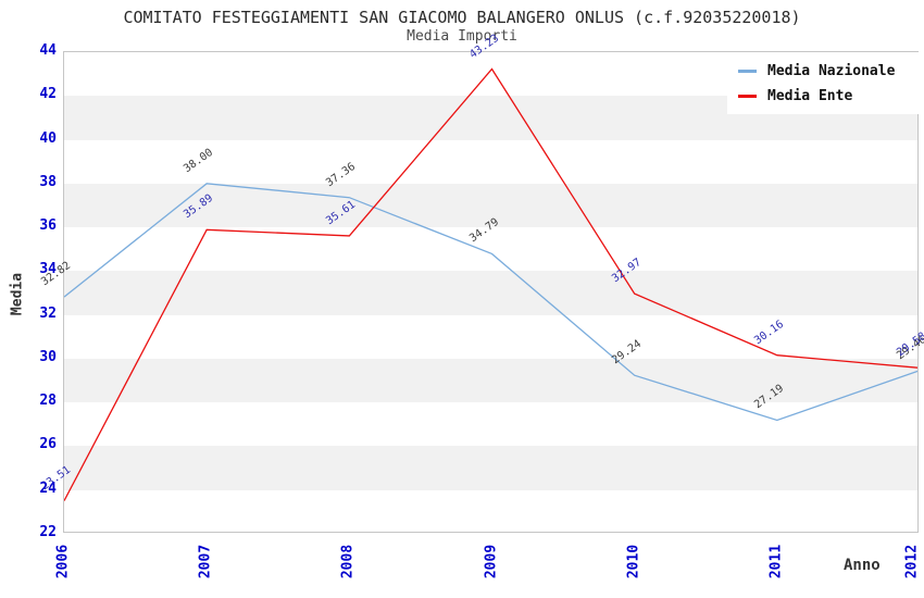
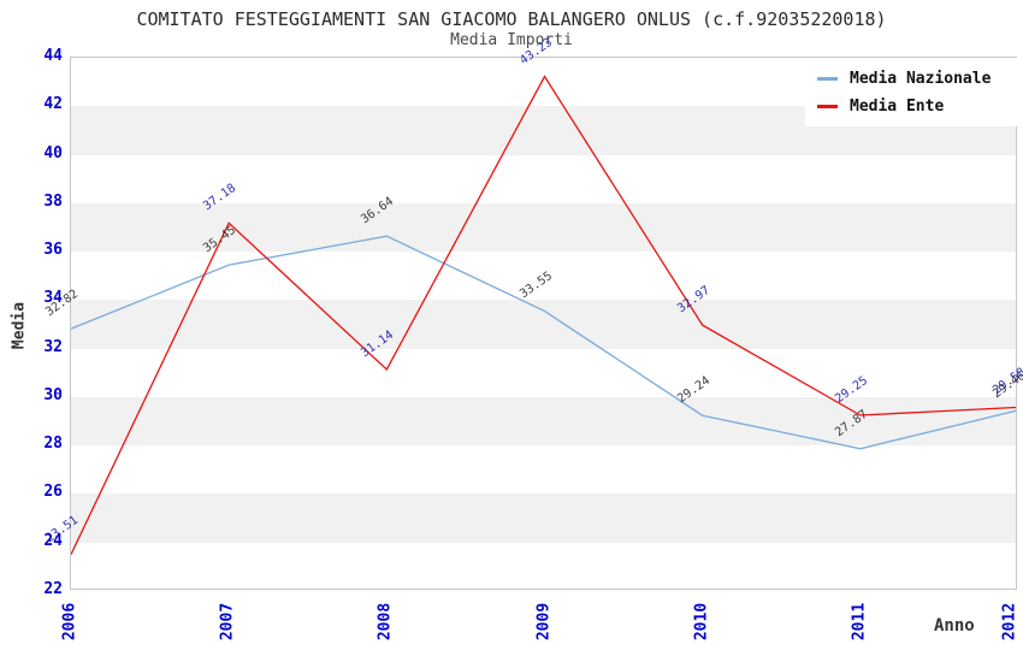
Media Nazionale/2007: 38.00 -> 35.45
Media Ente/2007: 35.89 -> 37.18
Media Nazionale/2008: 37.36 -> 36.64
Media Ente/2008: 35.61 -> 31.14
Media Nazionale/2009: 34.79 -> 33.55
Media Nazionale/2011: 27.19 -> 27.87
Media Ente/2011: 30.16 -> 29.25
